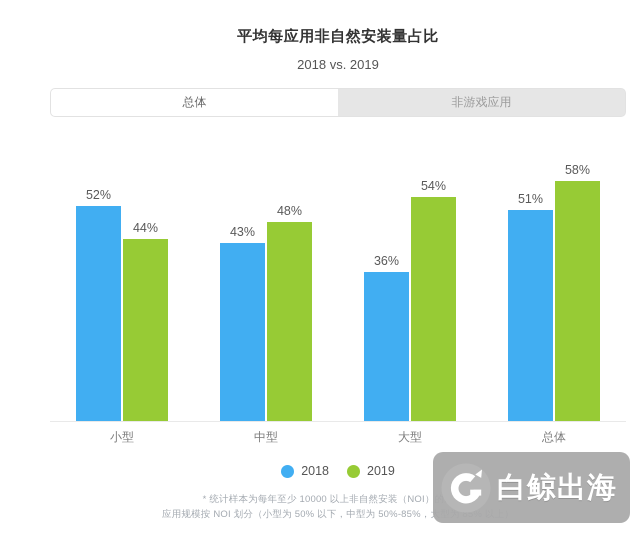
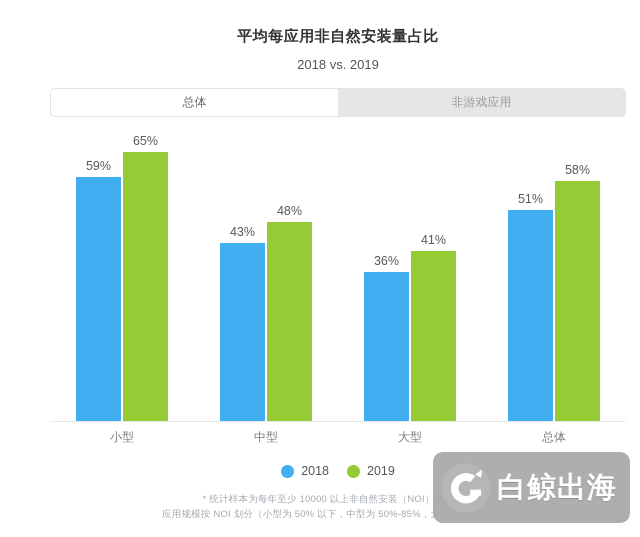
2018/小型: 52% -> 59%
2019/小型: 44% -> 65%
2019/大型: 54% -> 41%
